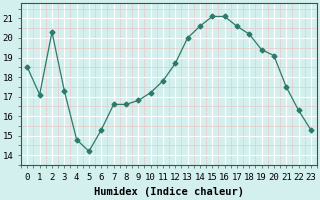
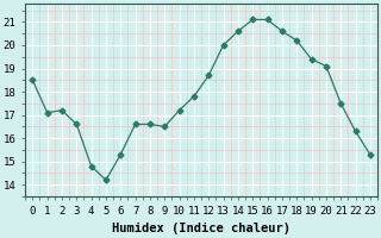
2: 20.3 -> 17.2
3: 17.3 -> 16.6
9: 16.8 -> 16.5
